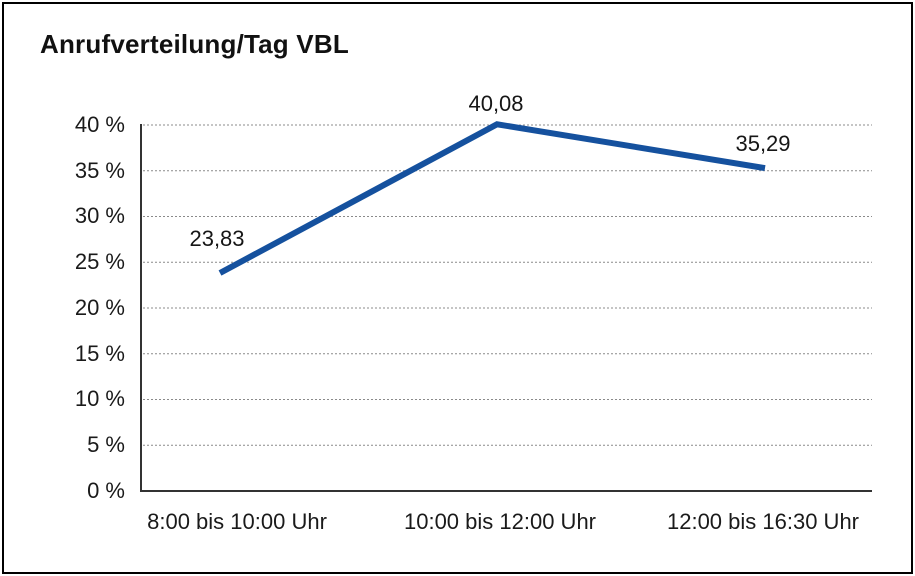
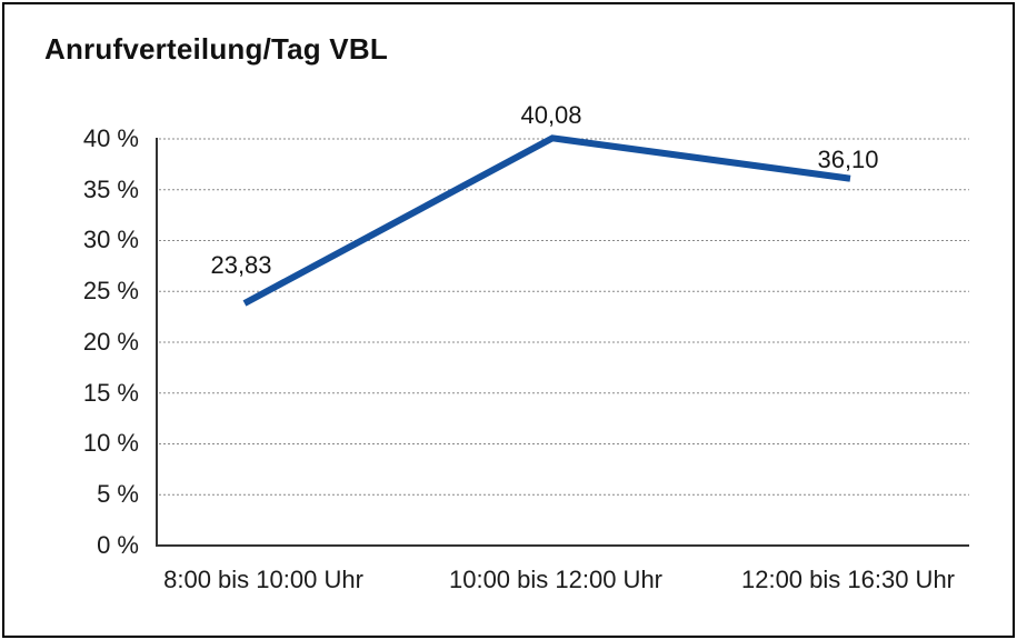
12:00 bis 16:30 Uhr: 35,29 -> 36,10
